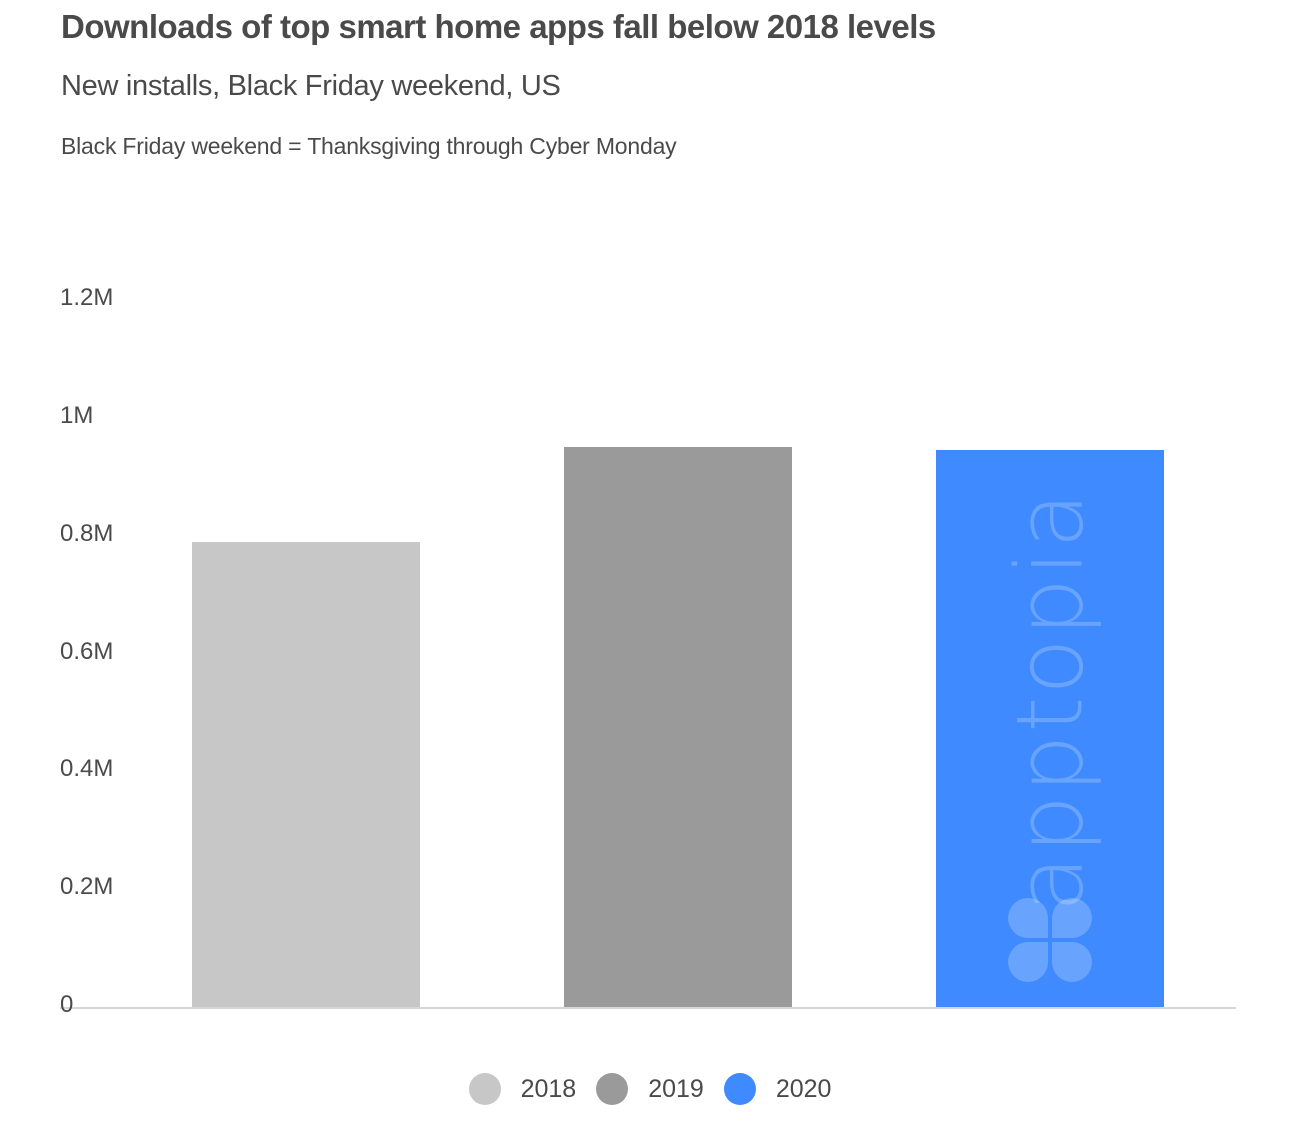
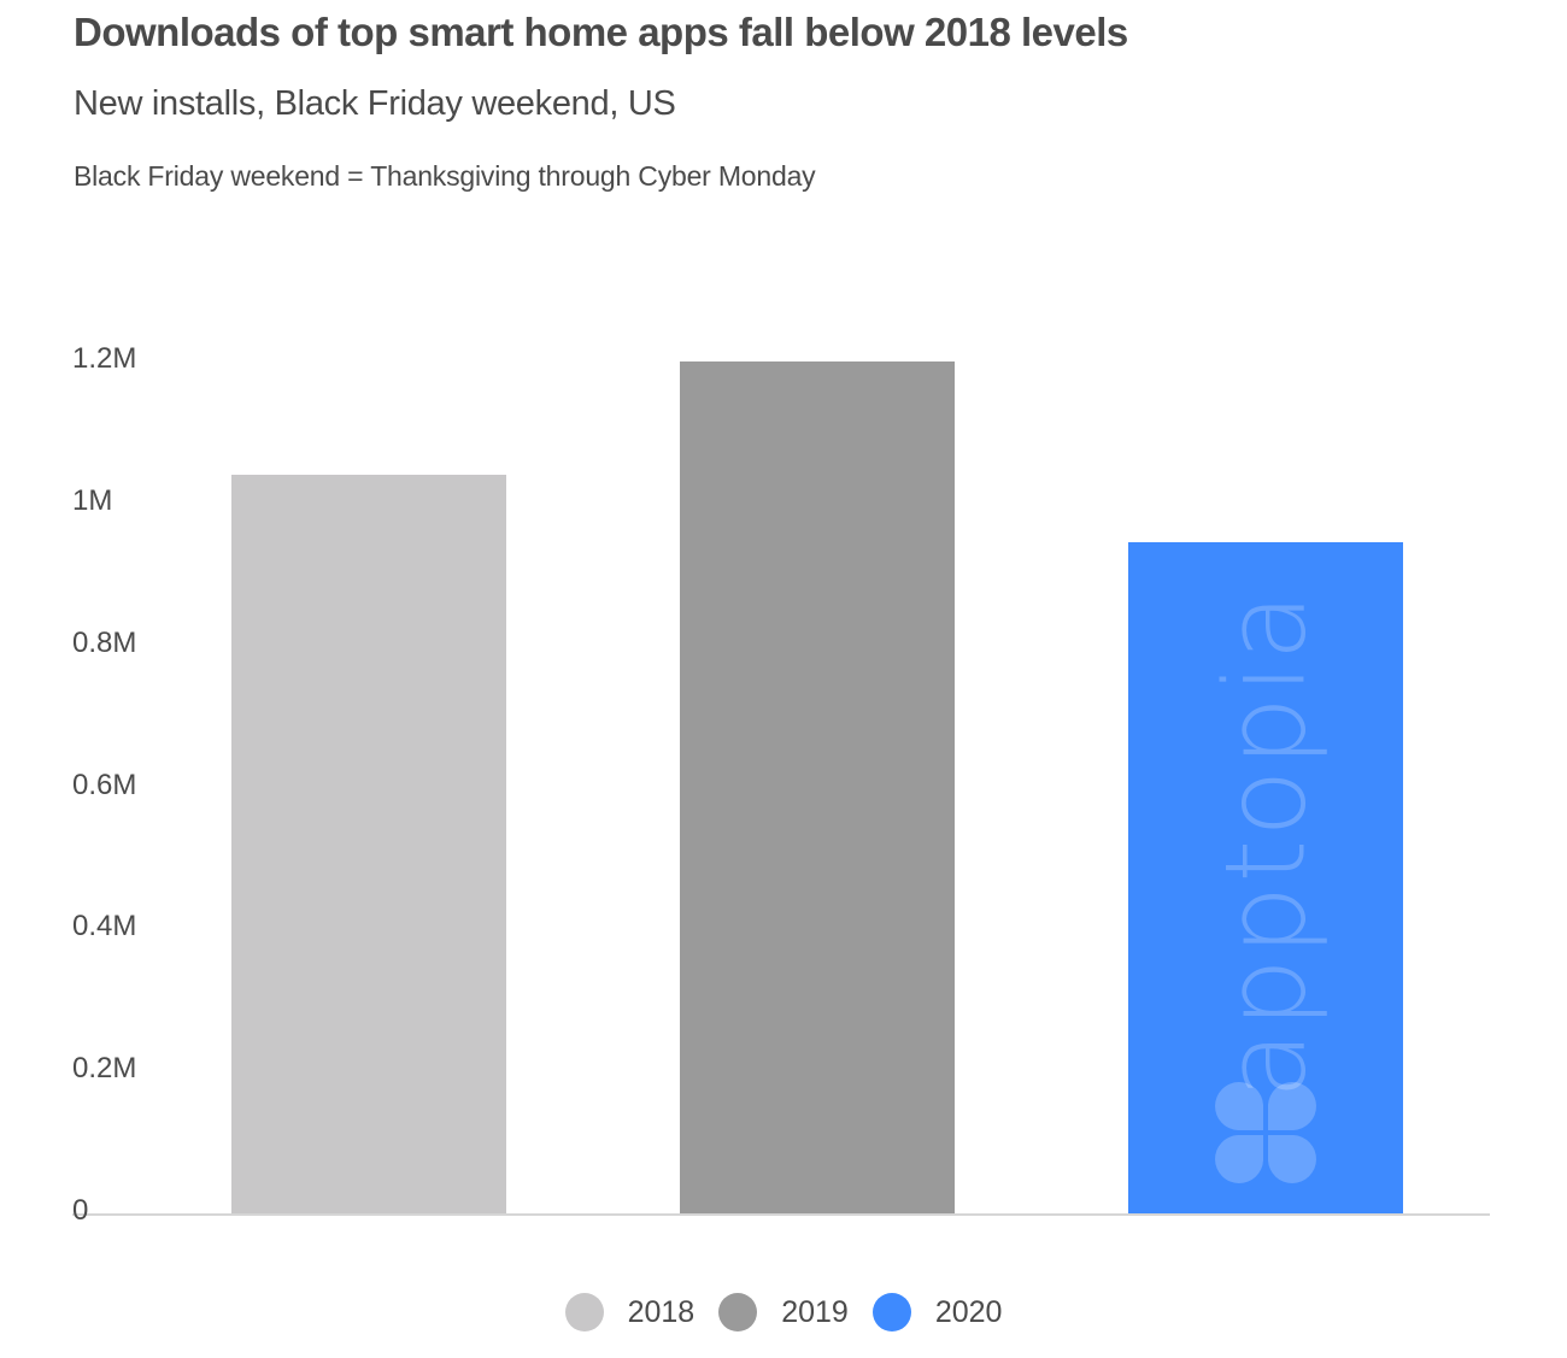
2018: 0.79M -> 1.04M
2019: 0.95M -> 1.20M
